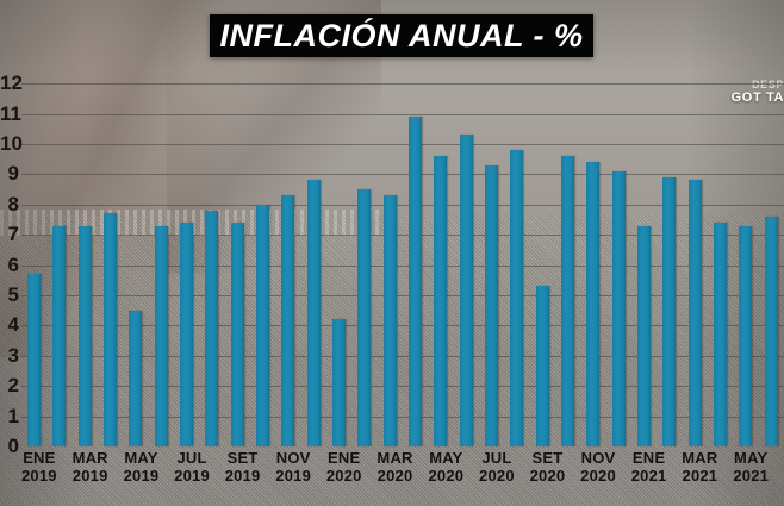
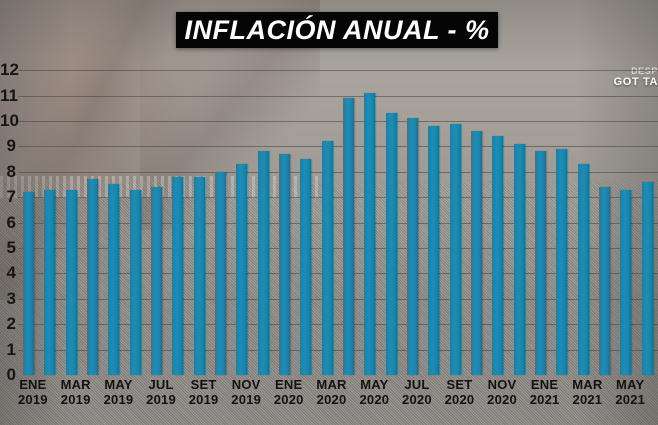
ENE 2019: 5.7 -> 7.2
MAY 2019: 4.5 -> 7.5
SET 2019: 7.4 -> 7.8
ENE 2020: 4.2 -> 8.7
MAR 2020: 8.3 -> 9.2
MAY 2020: 9.6 -> 11.1
JUL 2020: 9.3 -> 10.1
SET 2020: 5.3 -> 9.9
ENE 2021: 7.3 -> 8.8
MAR 2021: 8.8 -> 8.3
